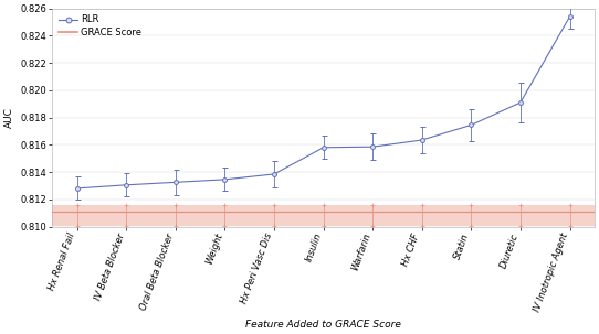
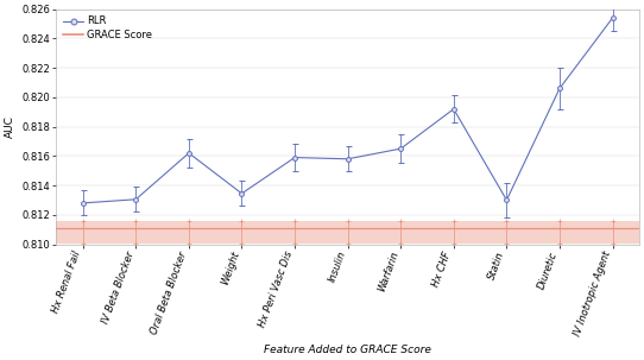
Oral Beta Blocker: 0.8133 -> 0.8162
Hx Peri Vasc Dis: 0.8138 -> 0.8159
Warfarin: 0.8158 -> 0.8165
Hx CHF: 0.8164 -> 0.8192
Statin: 0.8175 -> 0.8130
Diuretic: 0.8191 -> 0.8206
